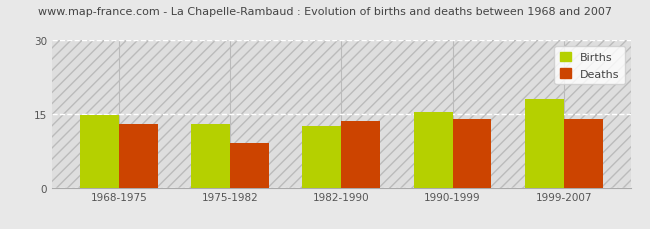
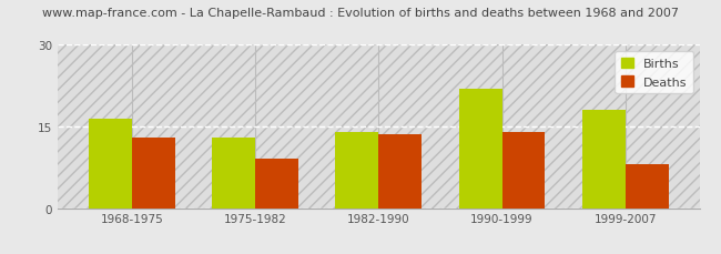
Births/1968-1975: 14.7 -> 16.5
Births/1982-1990: 12.5 -> 14.0
Births/1990-1999: 15.5 -> 22.0
Deaths/1999-2007: 14.0 -> 8.0
